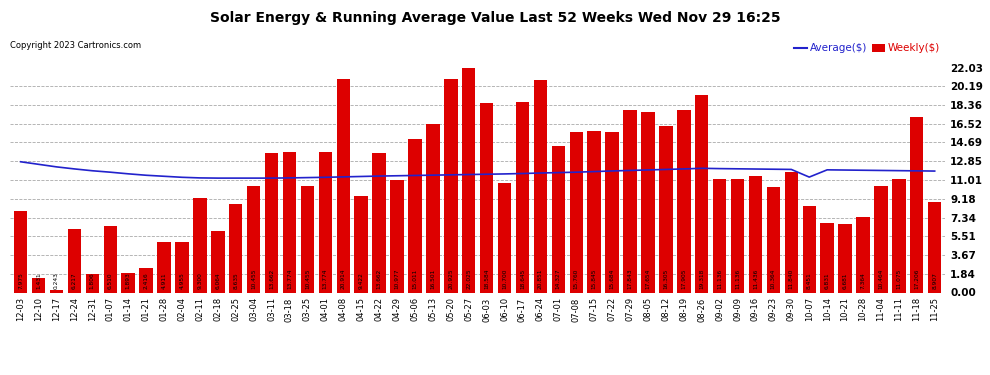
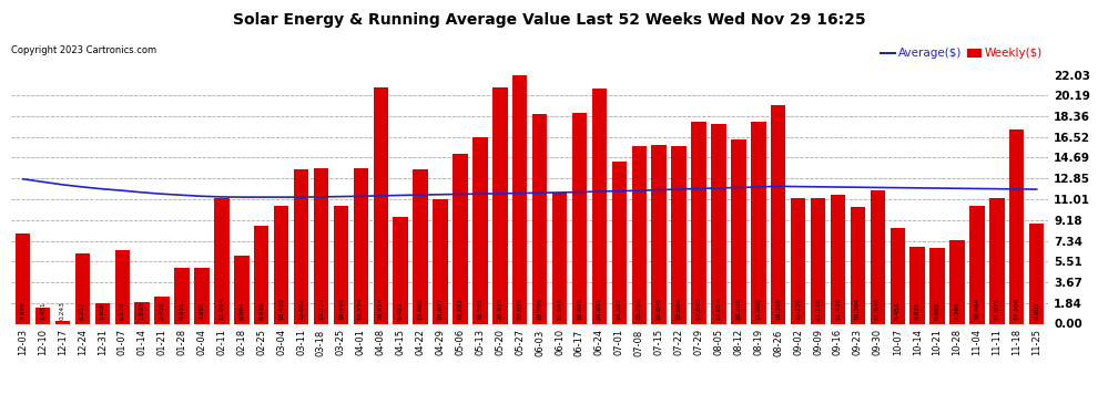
Weekly($)/02-11: 9.3 -> 11.1
Weekly($)/06-10: 10.7 -> 11.6
Average($)/10-07: 11.3 -> 12.0
